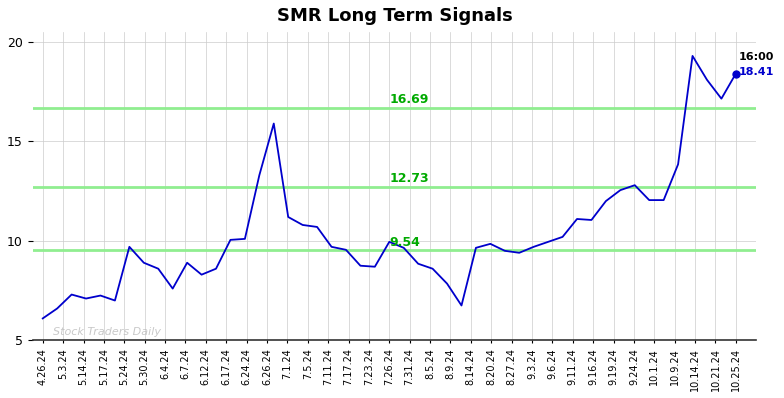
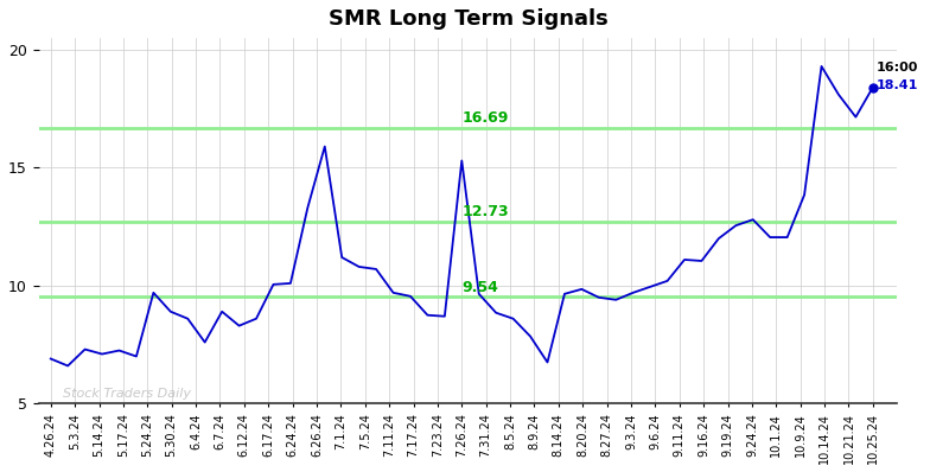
4.26.24: 6.1 -> 6.9
7.26.24: 9.9 -> 15.3
